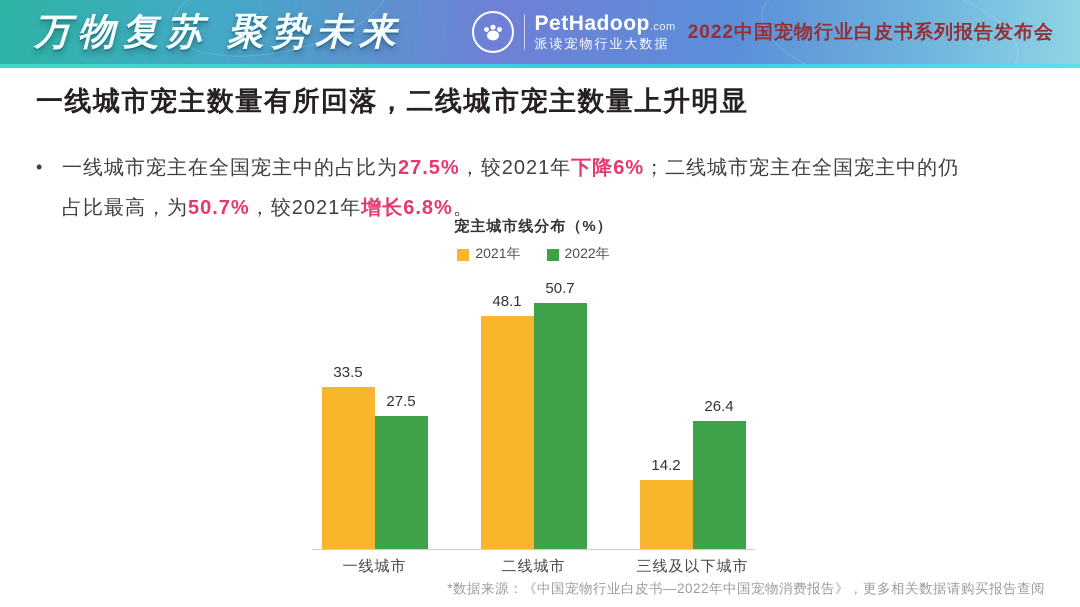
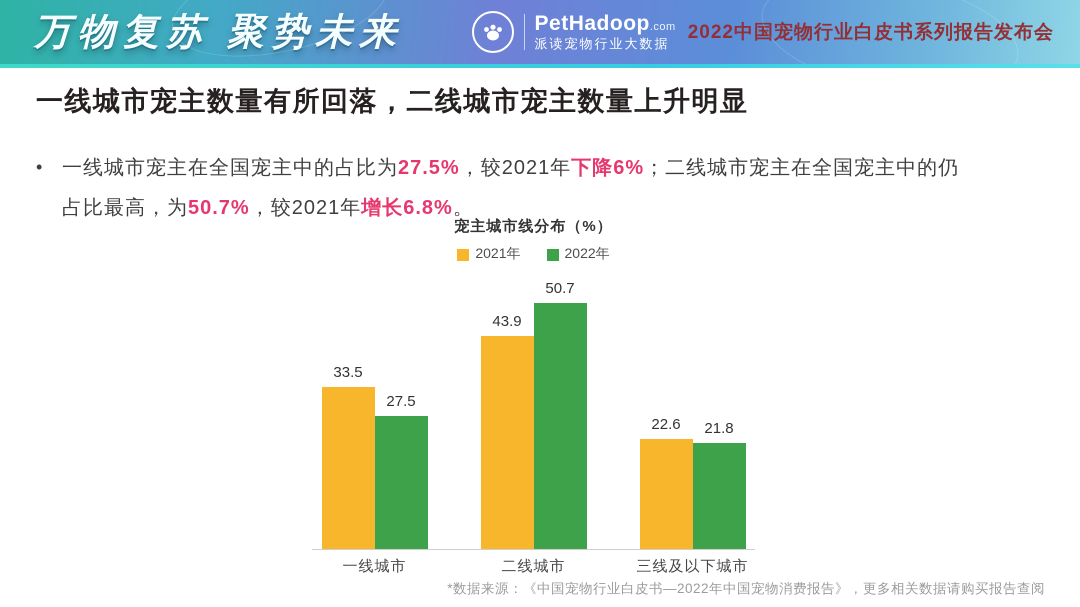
2021年/二线城市: 48.1 -> 43.9
2021年/三线及以下城市: 14.2 -> 22.6
2022年/三线及以下城市: 26.4 -> 21.8
